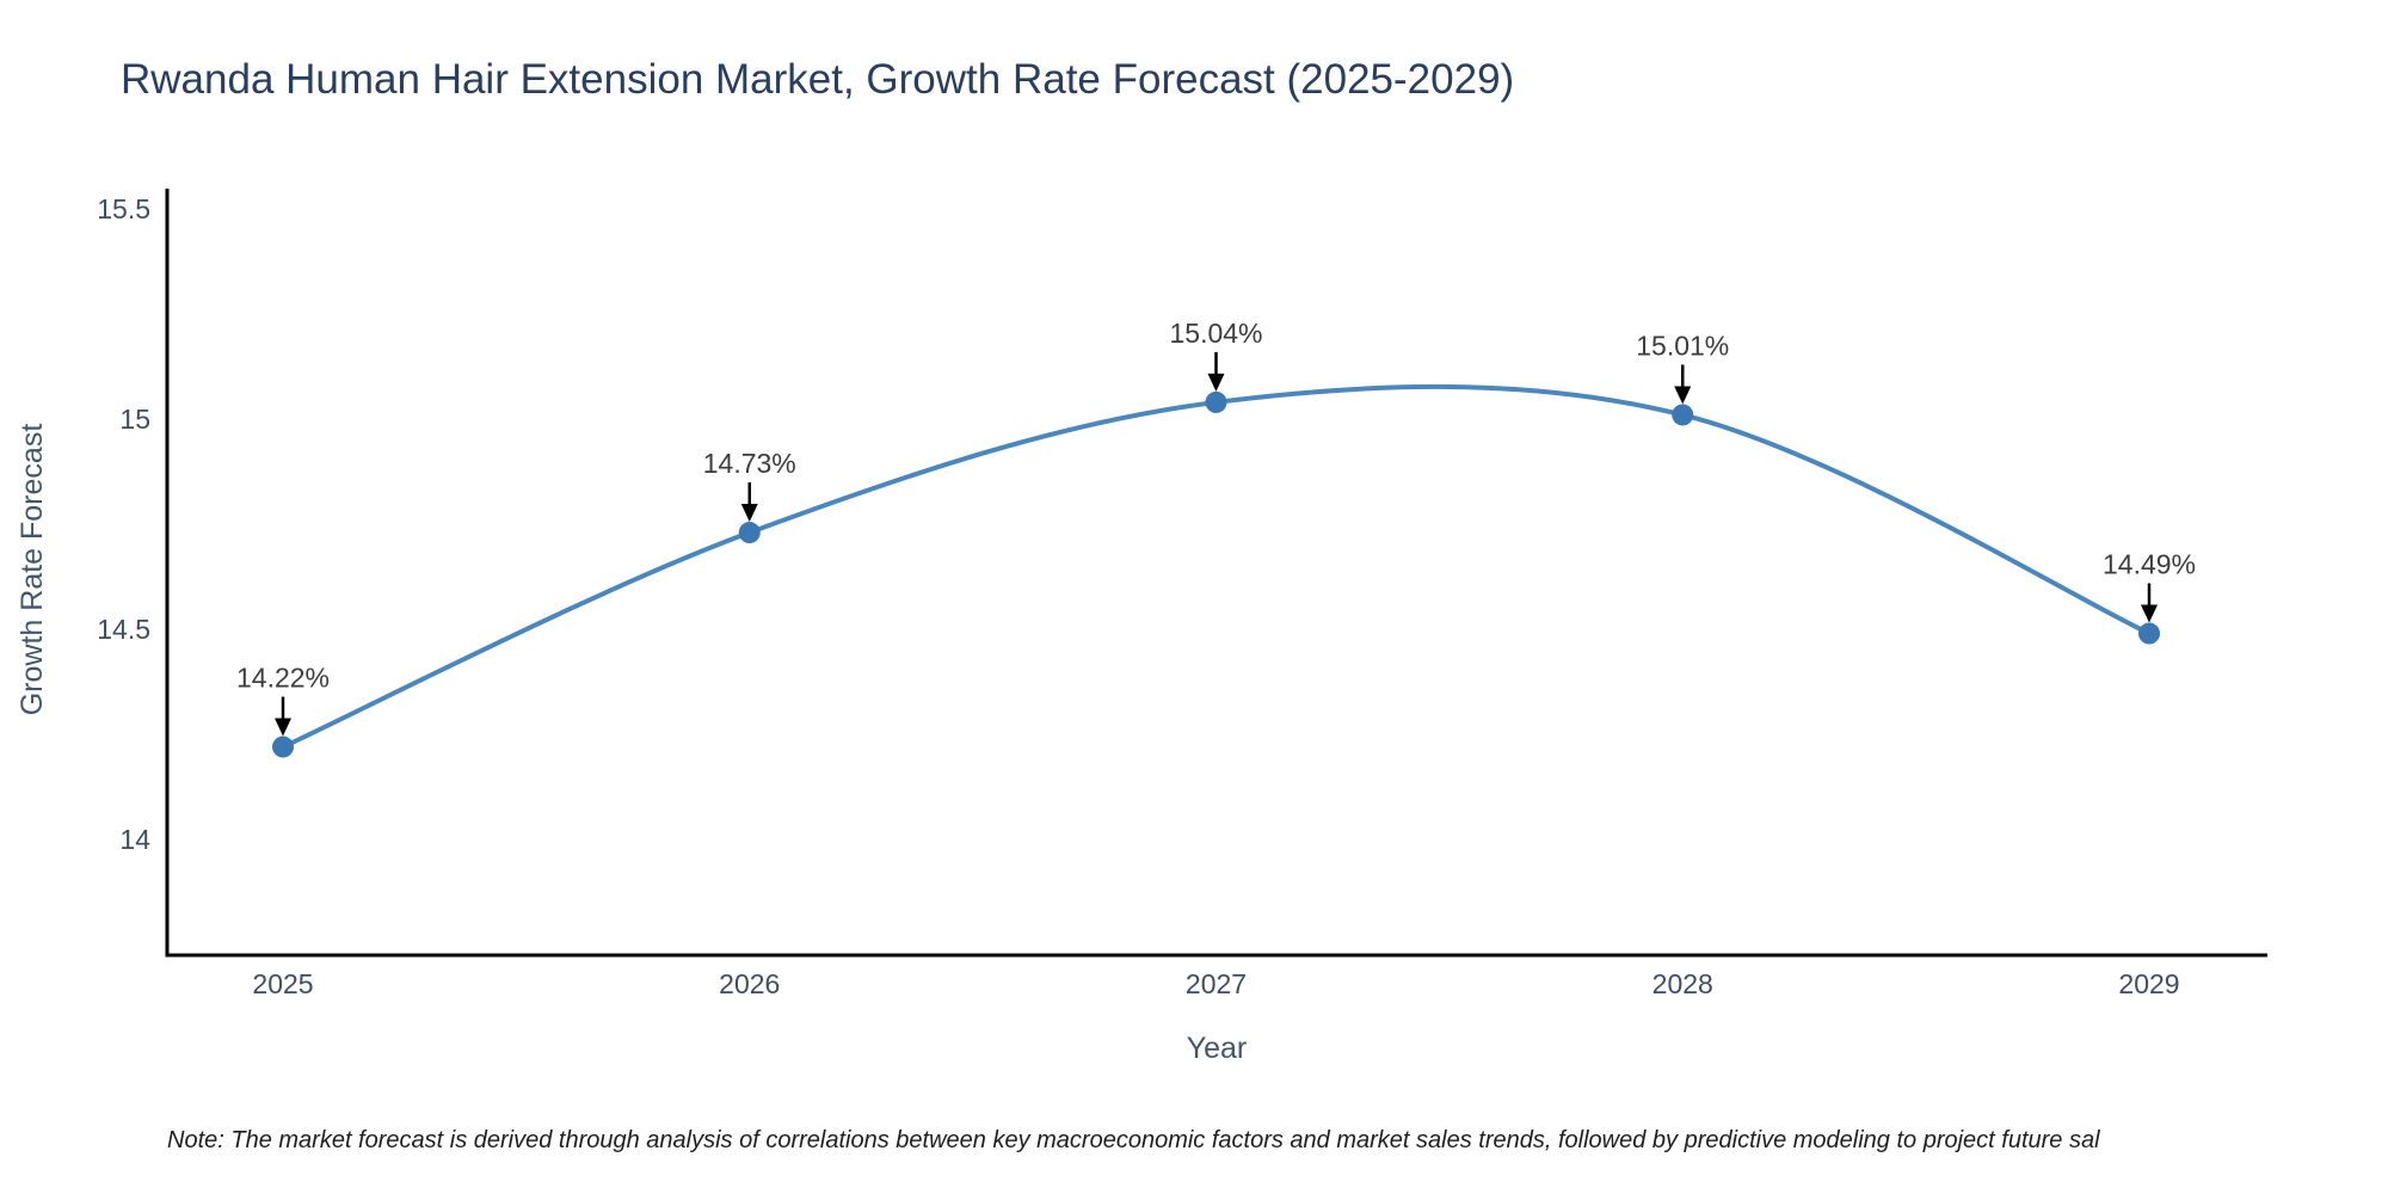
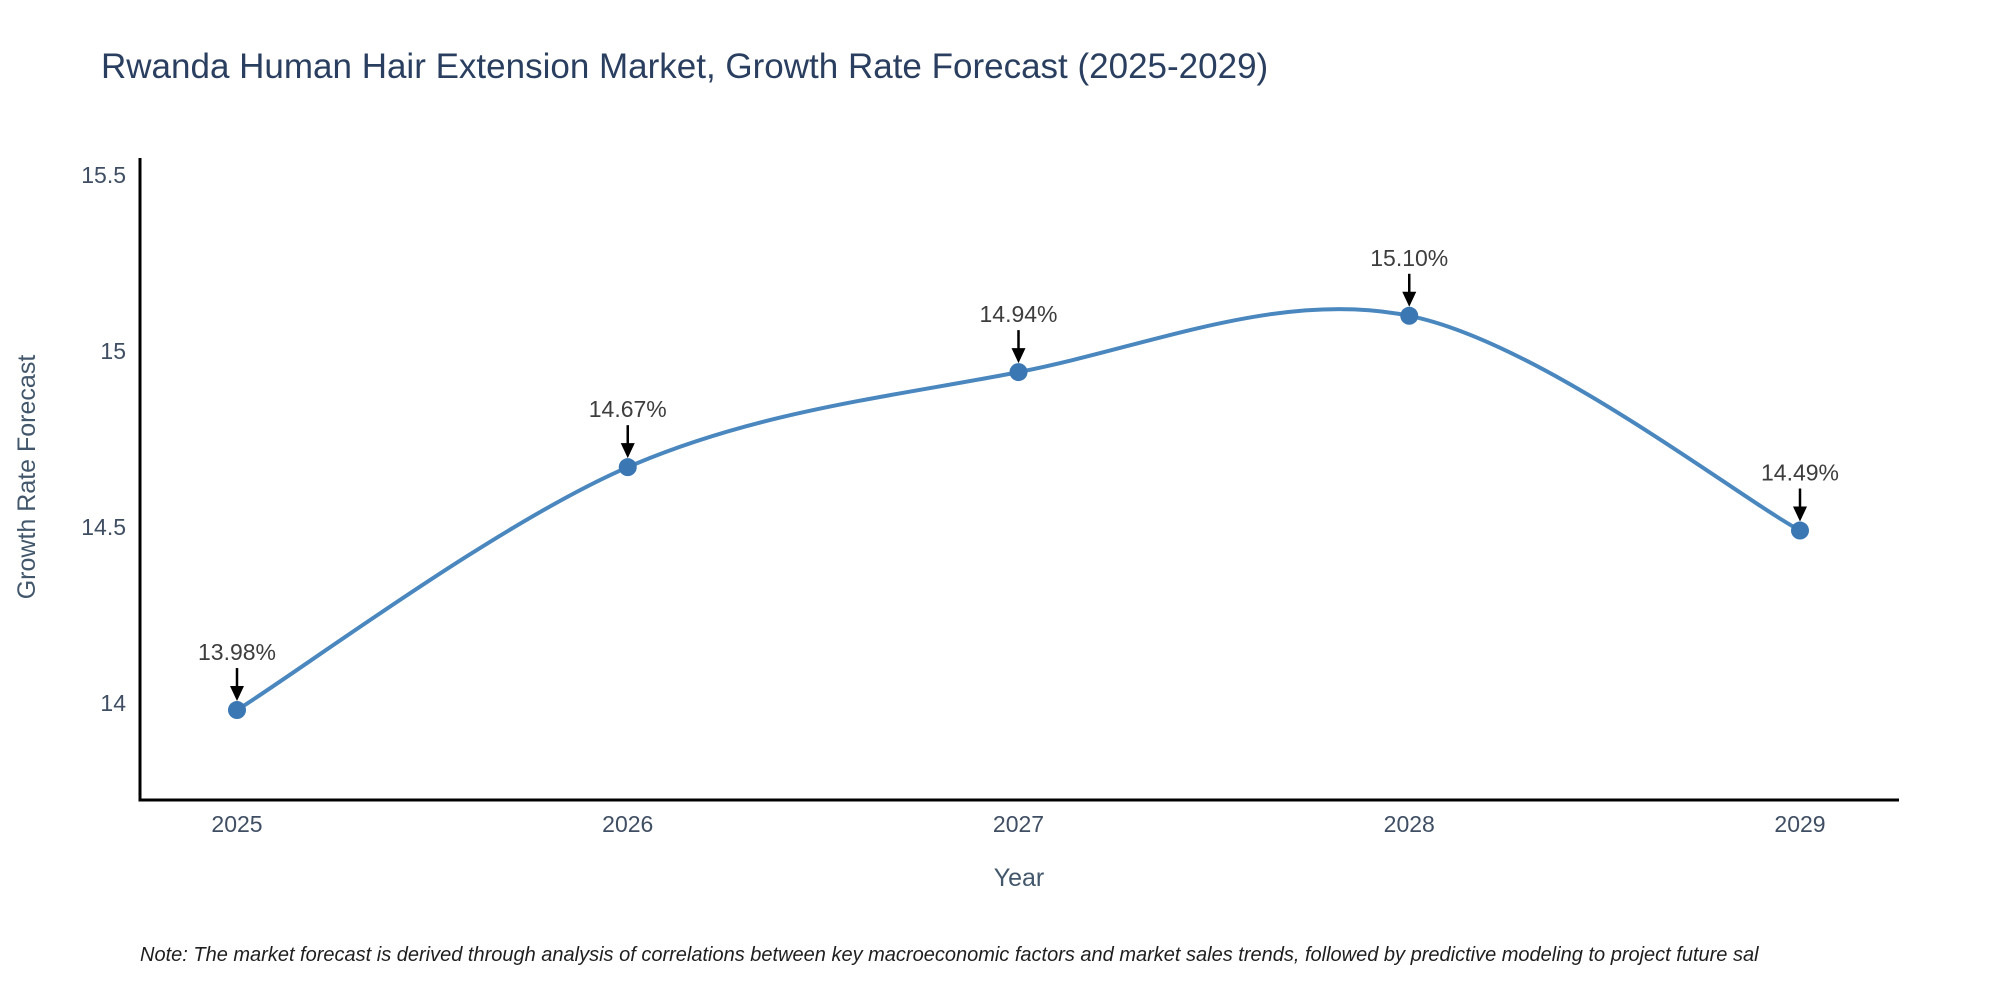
2025: 14.22% -> 13.98%
2026: 14.73% -> 14.67%
2027: 15.04% -> 14.94%
2028: 15.01% -> 15.10%
